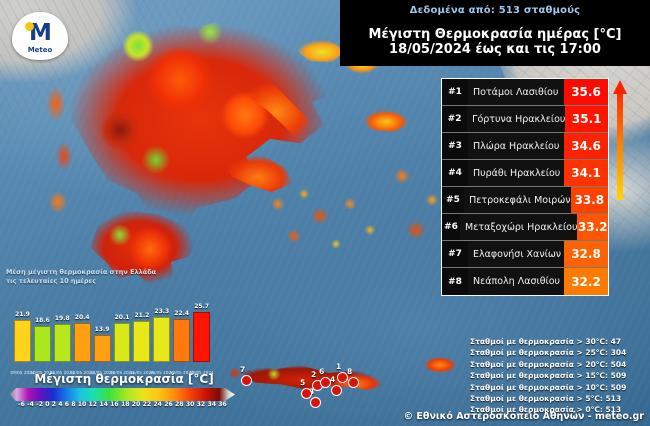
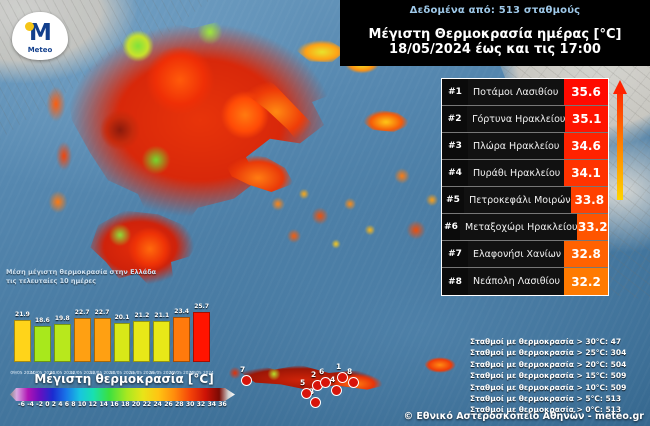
12/05 2024: 20.4 -> 22.7
13/05 2024: 13.9 -> 22.7
16/05 2024: 23.3 -> 21.1
17/05 2024: 22.4 -> 23.4
